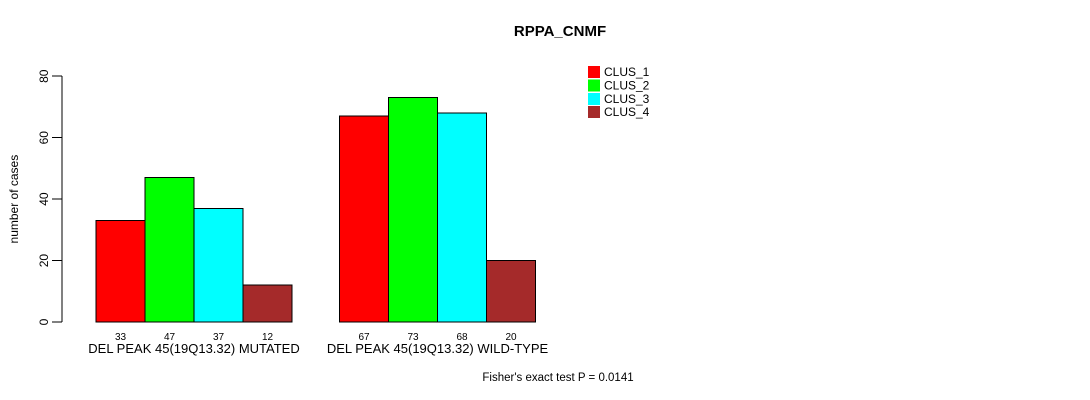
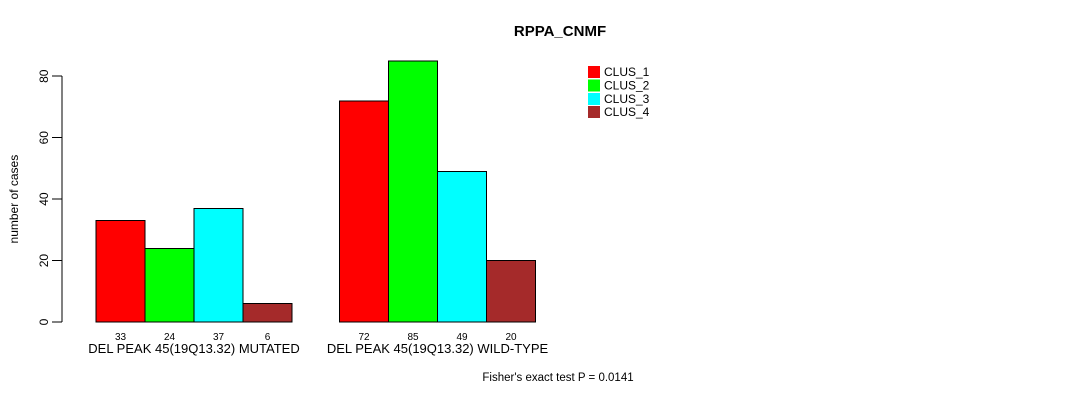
CLUS_2/DEL PEAK 45(19Q13.32) MUTATED: 47 -> 24
CLUS_4/DEL PEAK 45(19Q13.32) MUTATED: 12 -> 6
CLUS_1/DEL PEAK 45(19Q13.32) WILD-TYPE: 67 -> 72
CLUS_2/DEL PEAK 45(19Q13.32) WILD-TYPE: 73 -> 85
CLUS_3/DEL PEAK 45(19Q13.32) WILD-TYPE: 68 -> 49
